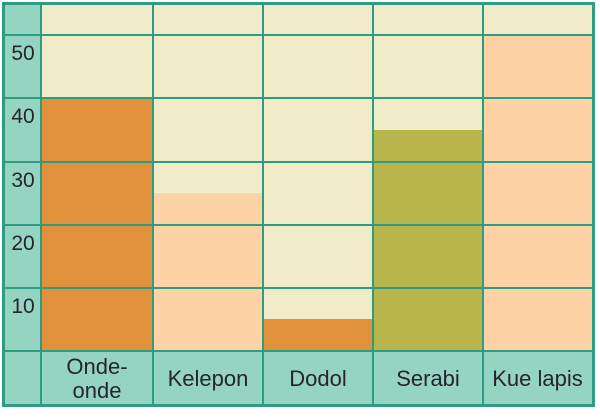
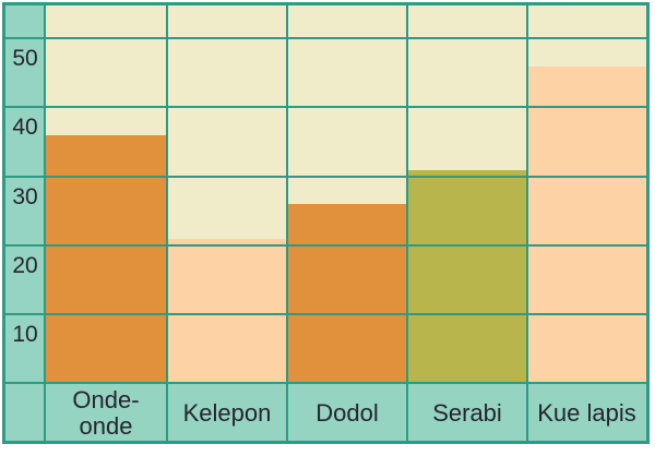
Onde-onde: 40 -> 36
Kelepon: 25 -> 21
Dodol: 5 -> 26
Serabi: 35 -> 31
Kue lapis: 50 -> 46
